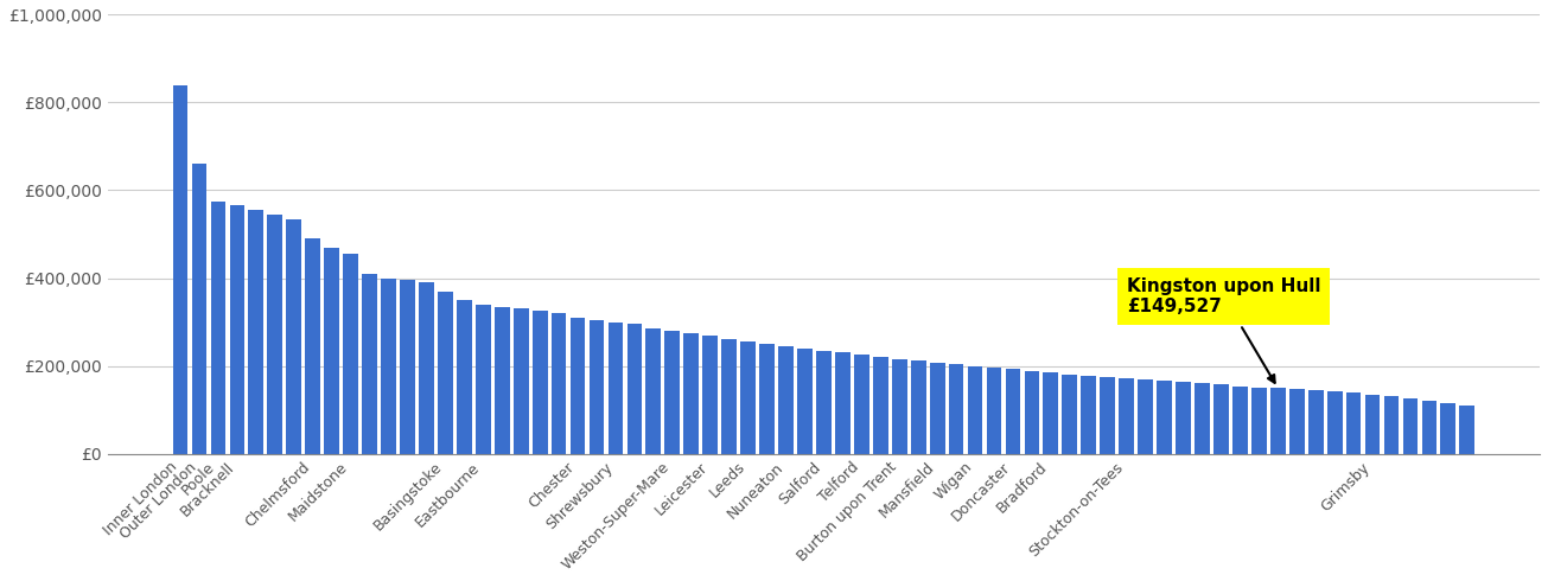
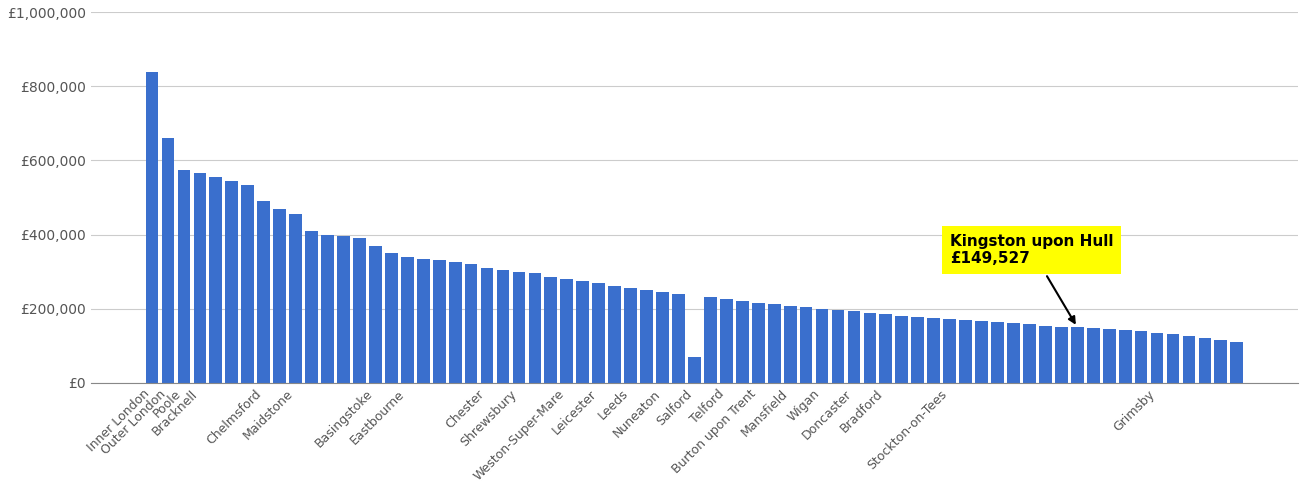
Salford: £235,000 -> £70,000
